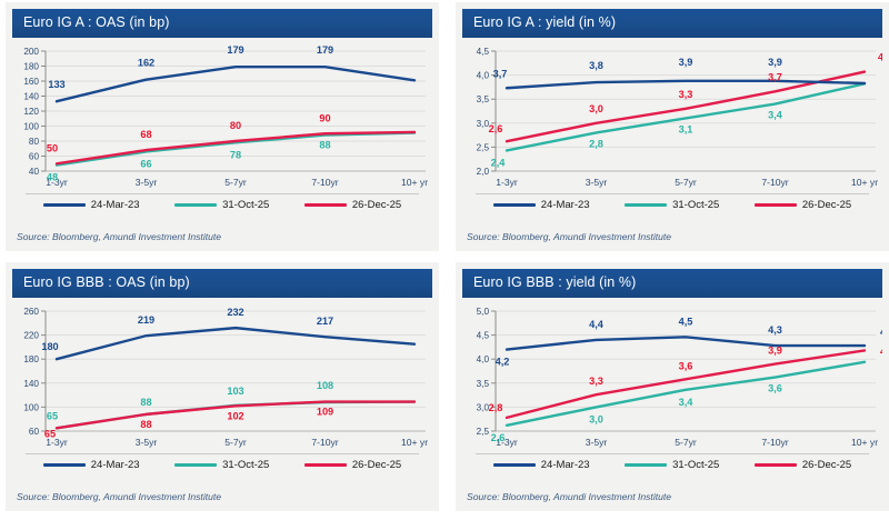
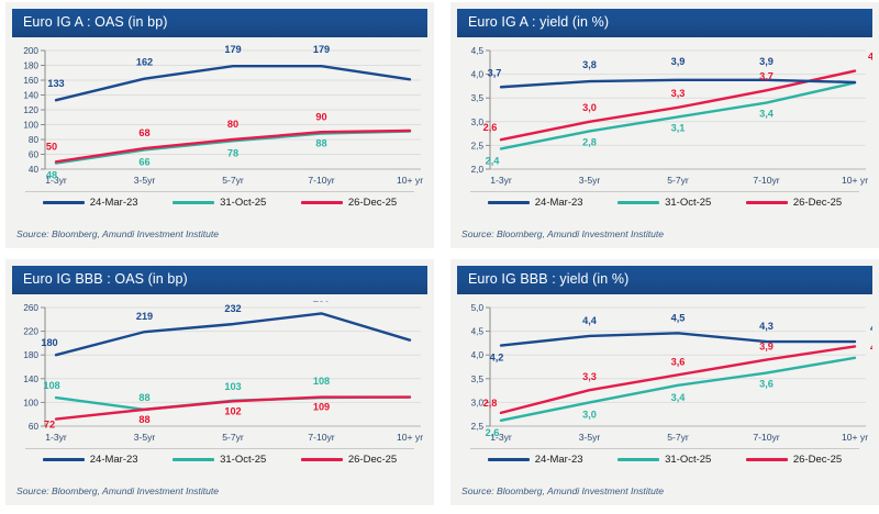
Euro IG BBB : OAS (in bp)/31-Oct-25/1-3yr: 65 -> 108
Euro IG BBB : OAS (in bp)/26-Dec-25/1-3yr: 65 -> 72
Euro IG BBB : OAS (in bp)/24-Mar-23/7-10yr: 217 -> 250
